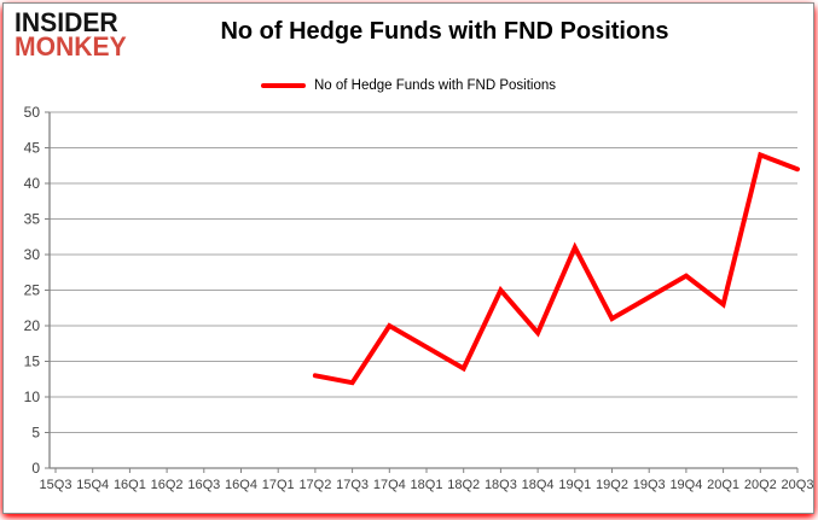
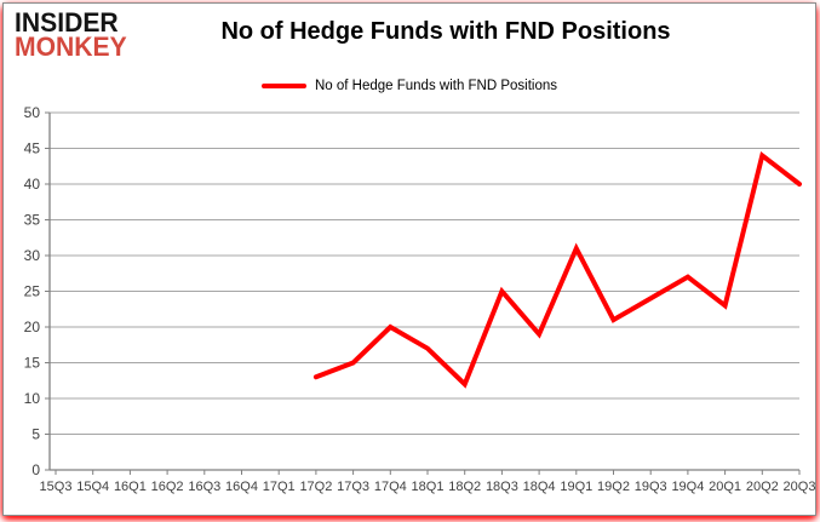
17Q3: 12 -> 15
18Q2: 14 -> 12
20Q3: 42 -> 40
